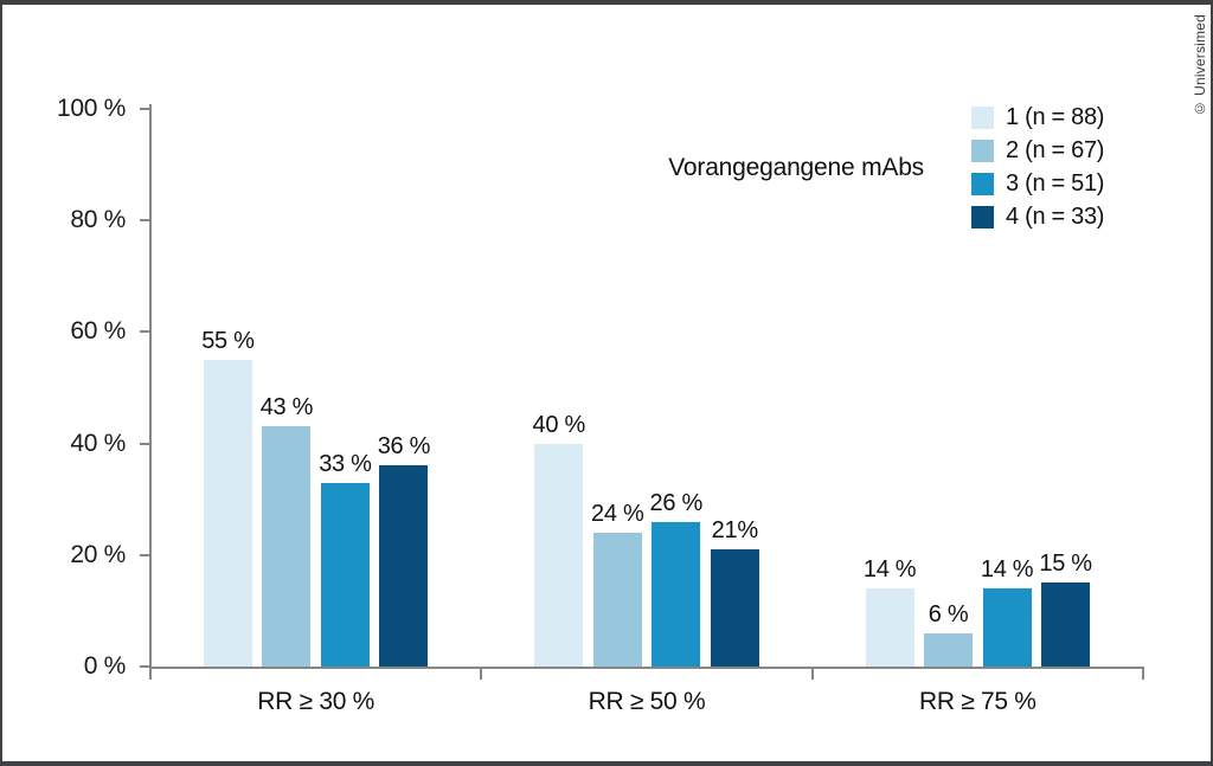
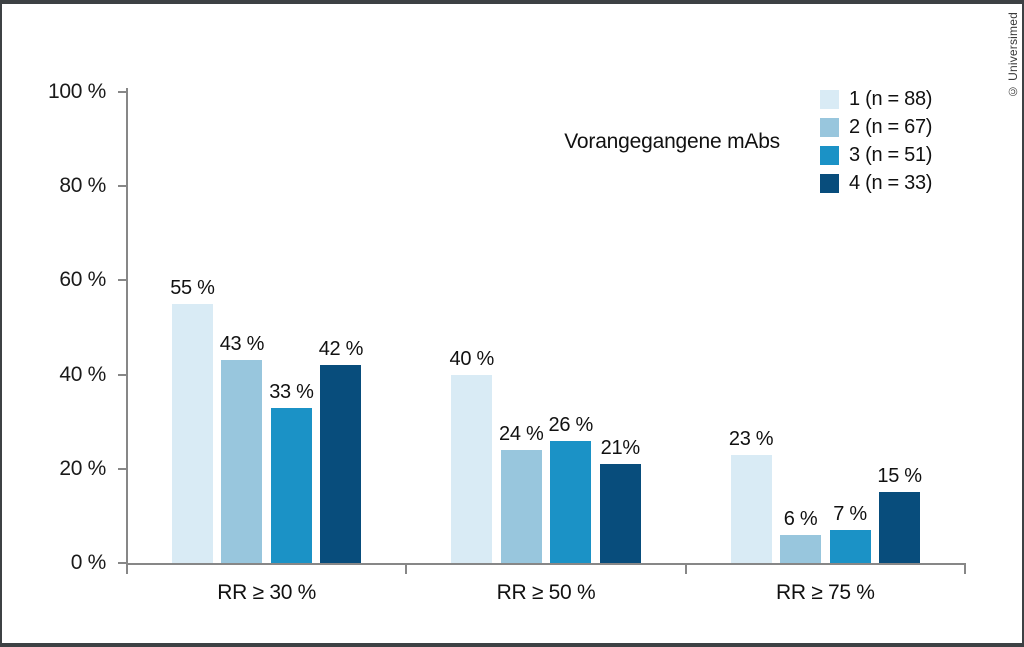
4 (n = 33)/RR ≥ 30 %: 36 -> 42
1 (n = 88)/RR ≥ 75 %: 14 -> 23
3 (n = 51)/RR ≥ 75 %: 14 -> 7
